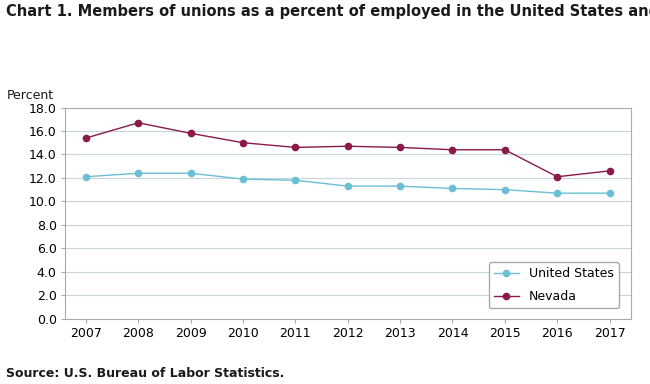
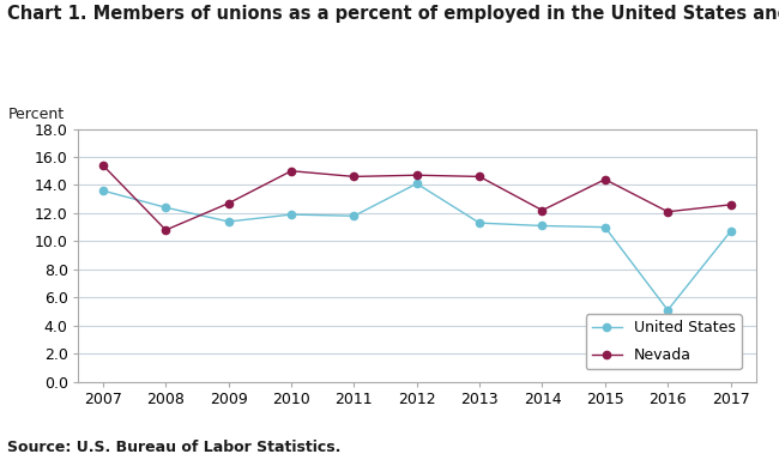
United States/2007: 12.1 -> 13.6
Nevada/2008: 16.7 -> 10.8
United States/2009: 12.4 -> 11.4
Nevada/2009: 15.8 -> 12.7
United States/2012: 11.3 -> 14.1
Nevada/2014: 14.4 -> 12.2
United States/2016: 10.7 -> 5.1
